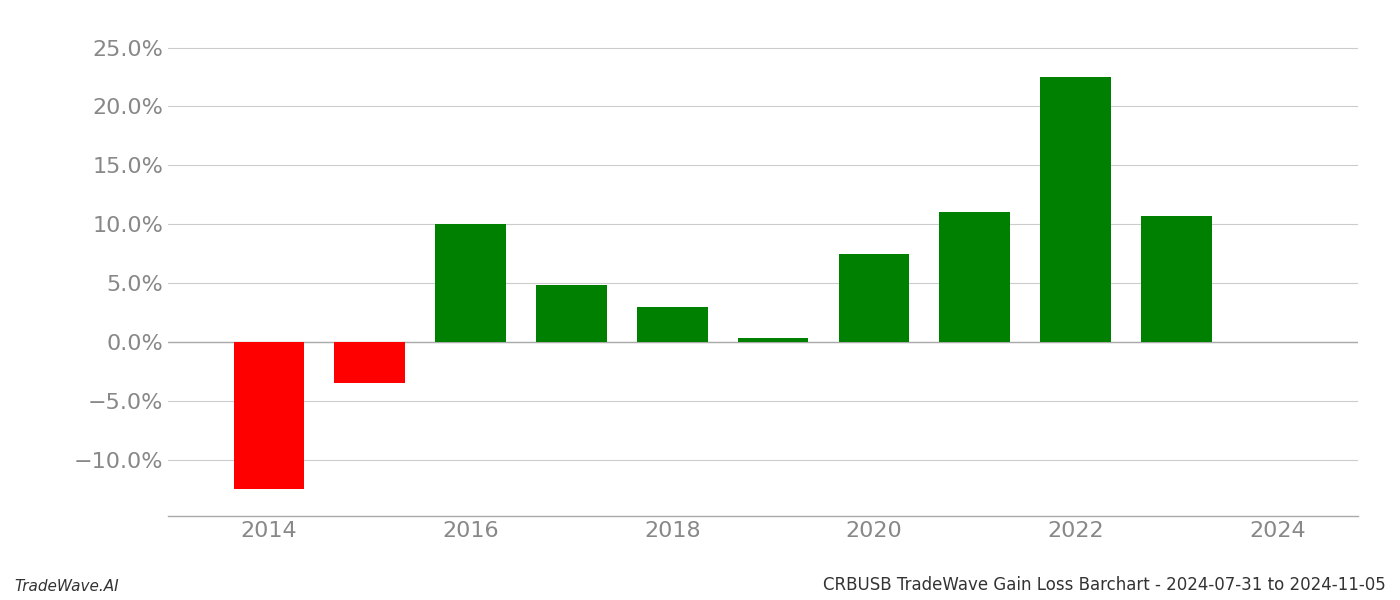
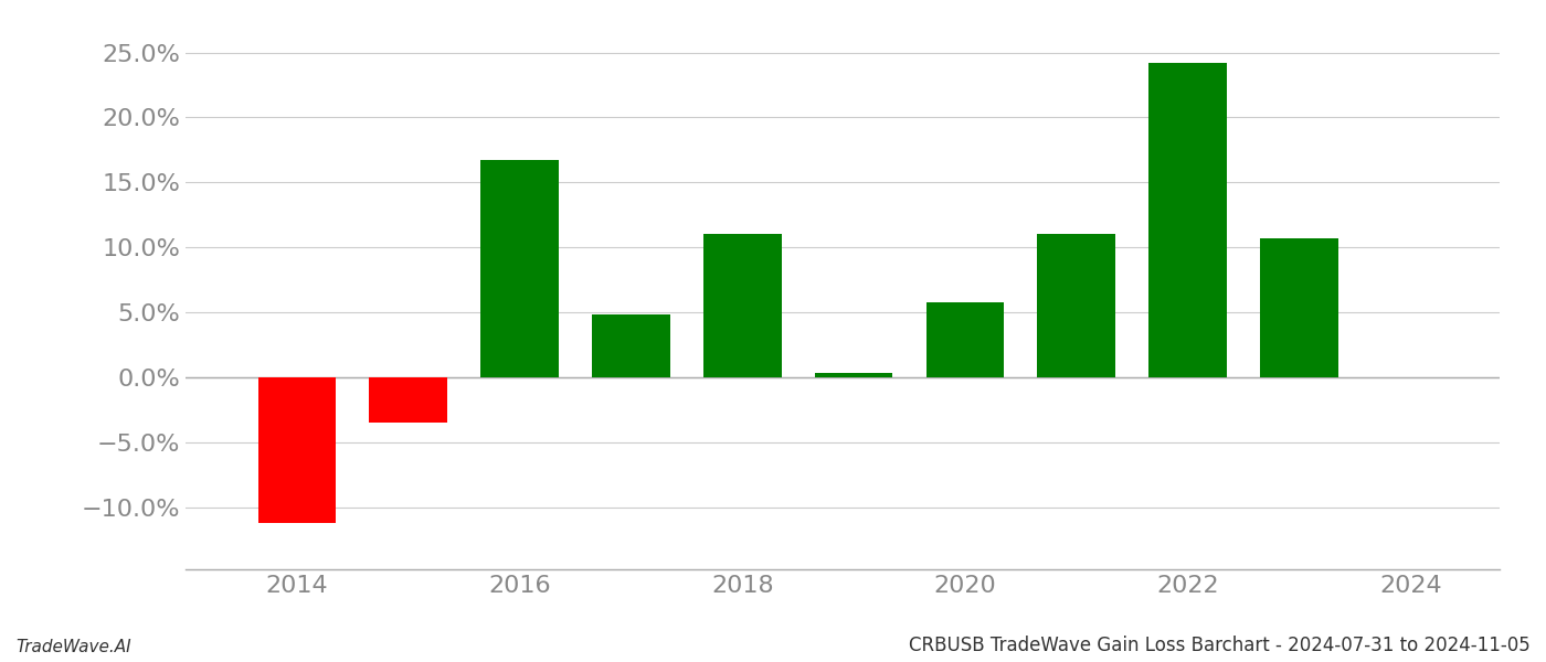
2014: -12.5% -> -11.2%
2016: 10.0% -> 16.7%
2018: 3.0% -> 11.0%
2020: 7.5% -> 5.8%
2022: 22.5% -> 24.2%
